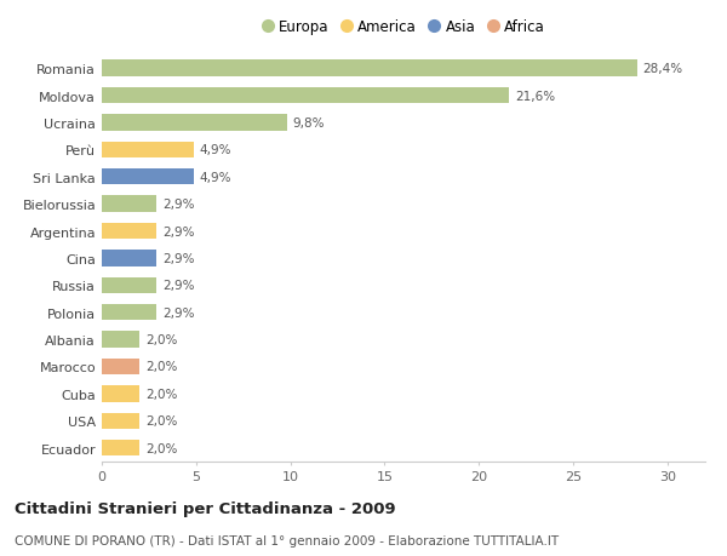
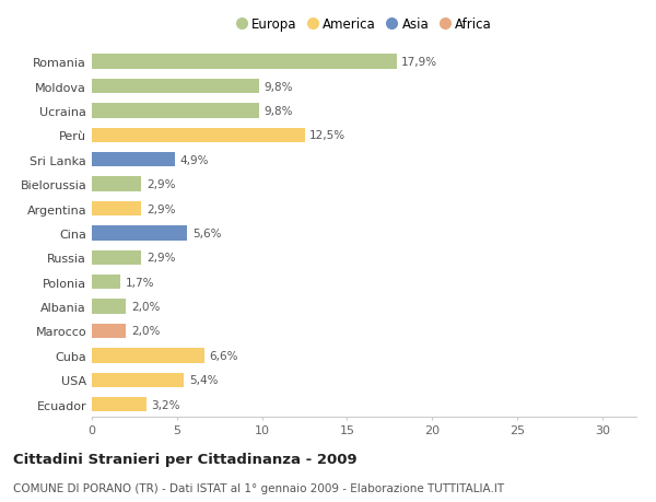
Romania: 28,4% -> 17,9%
Moldova: 21,6% -> 9,8%
Perù: 4,9% -> 12,5%
Cina: 2,9% -> 5,6%
Polonia: 2,9% -> 1,7%
Cuba: 2,0% -> 6,6%
USA: 2,0% -> 5,4%
Ecuador: 2,0% -> 3,2%
